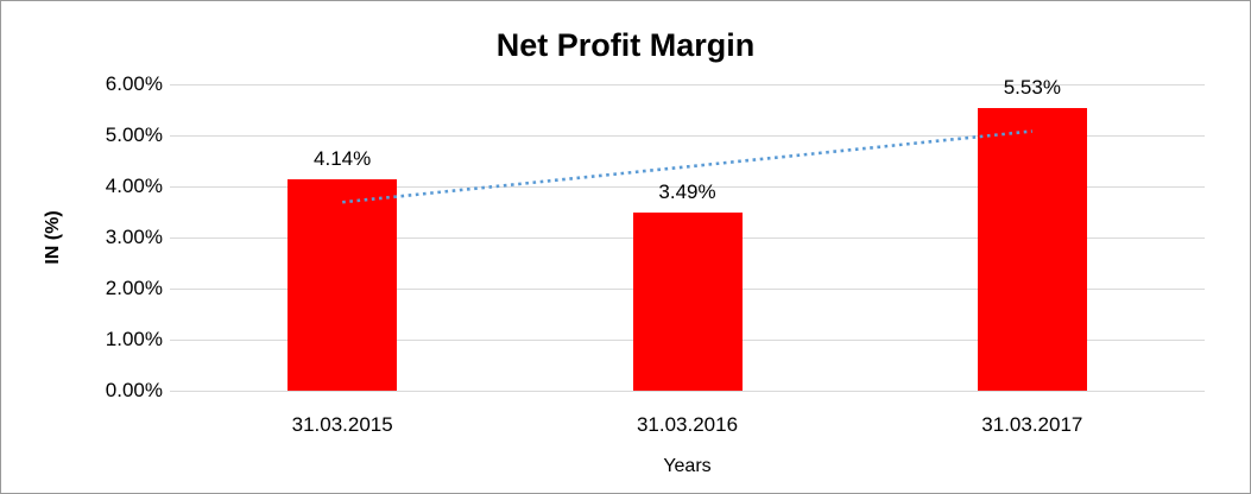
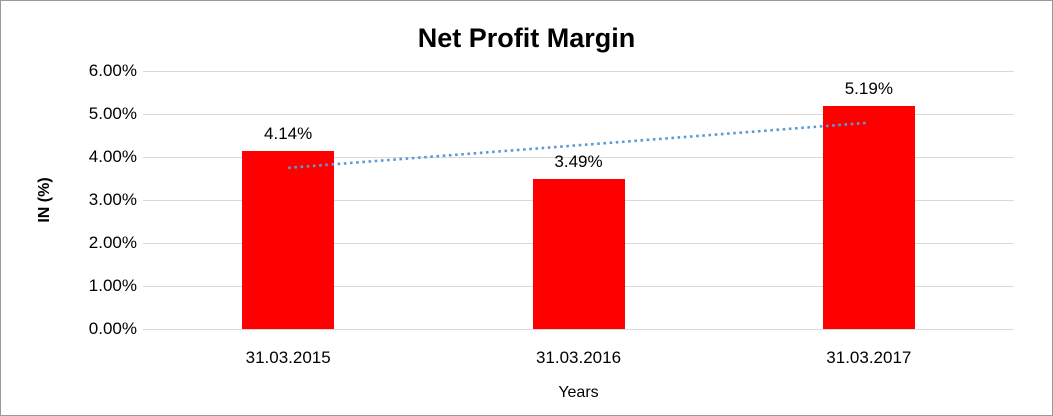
31.03.2017: 5.53% -> 5.19%
